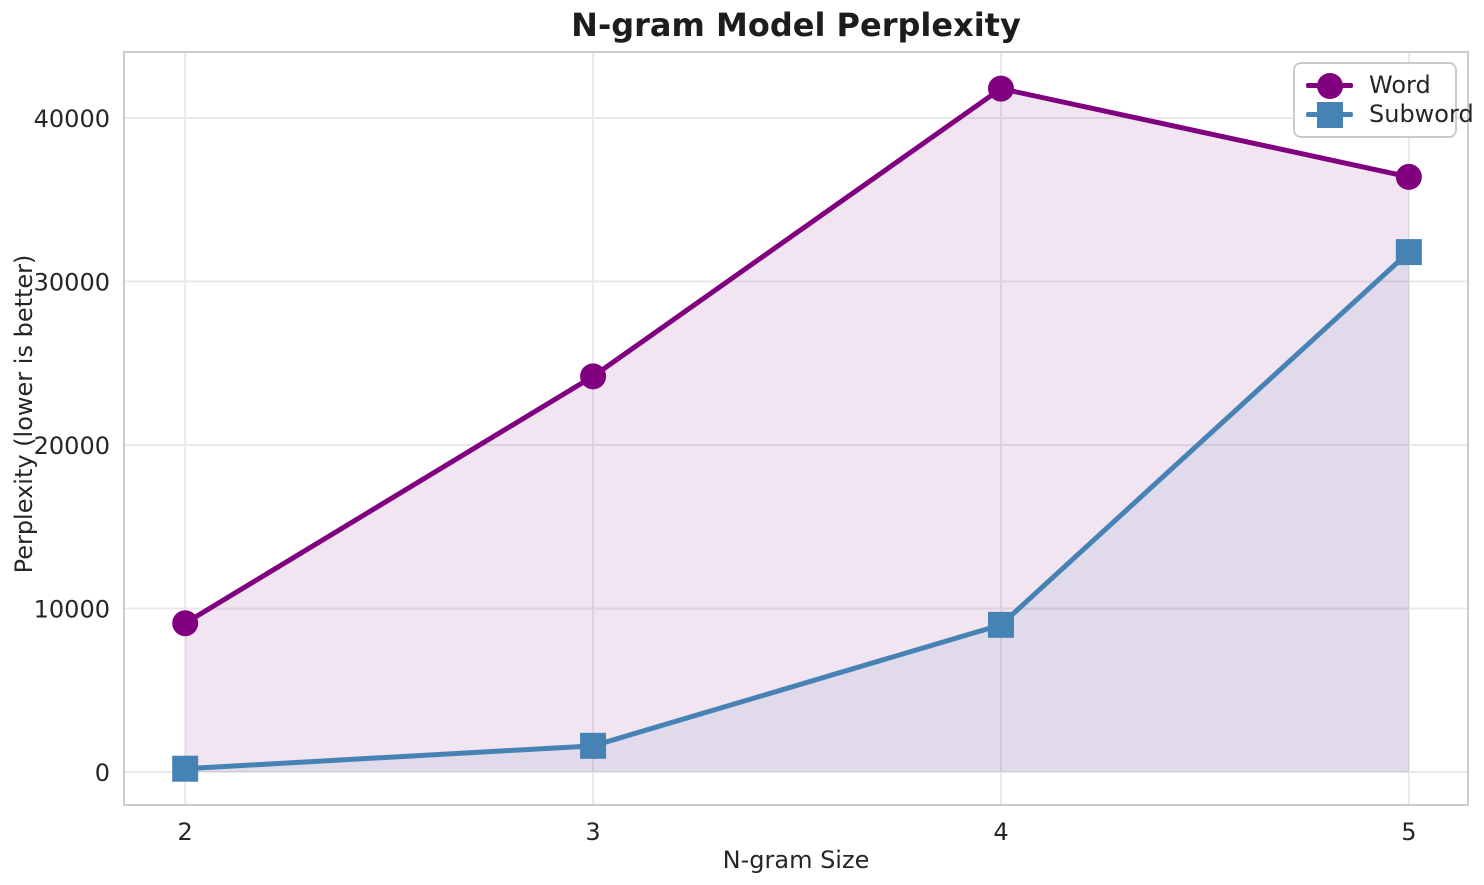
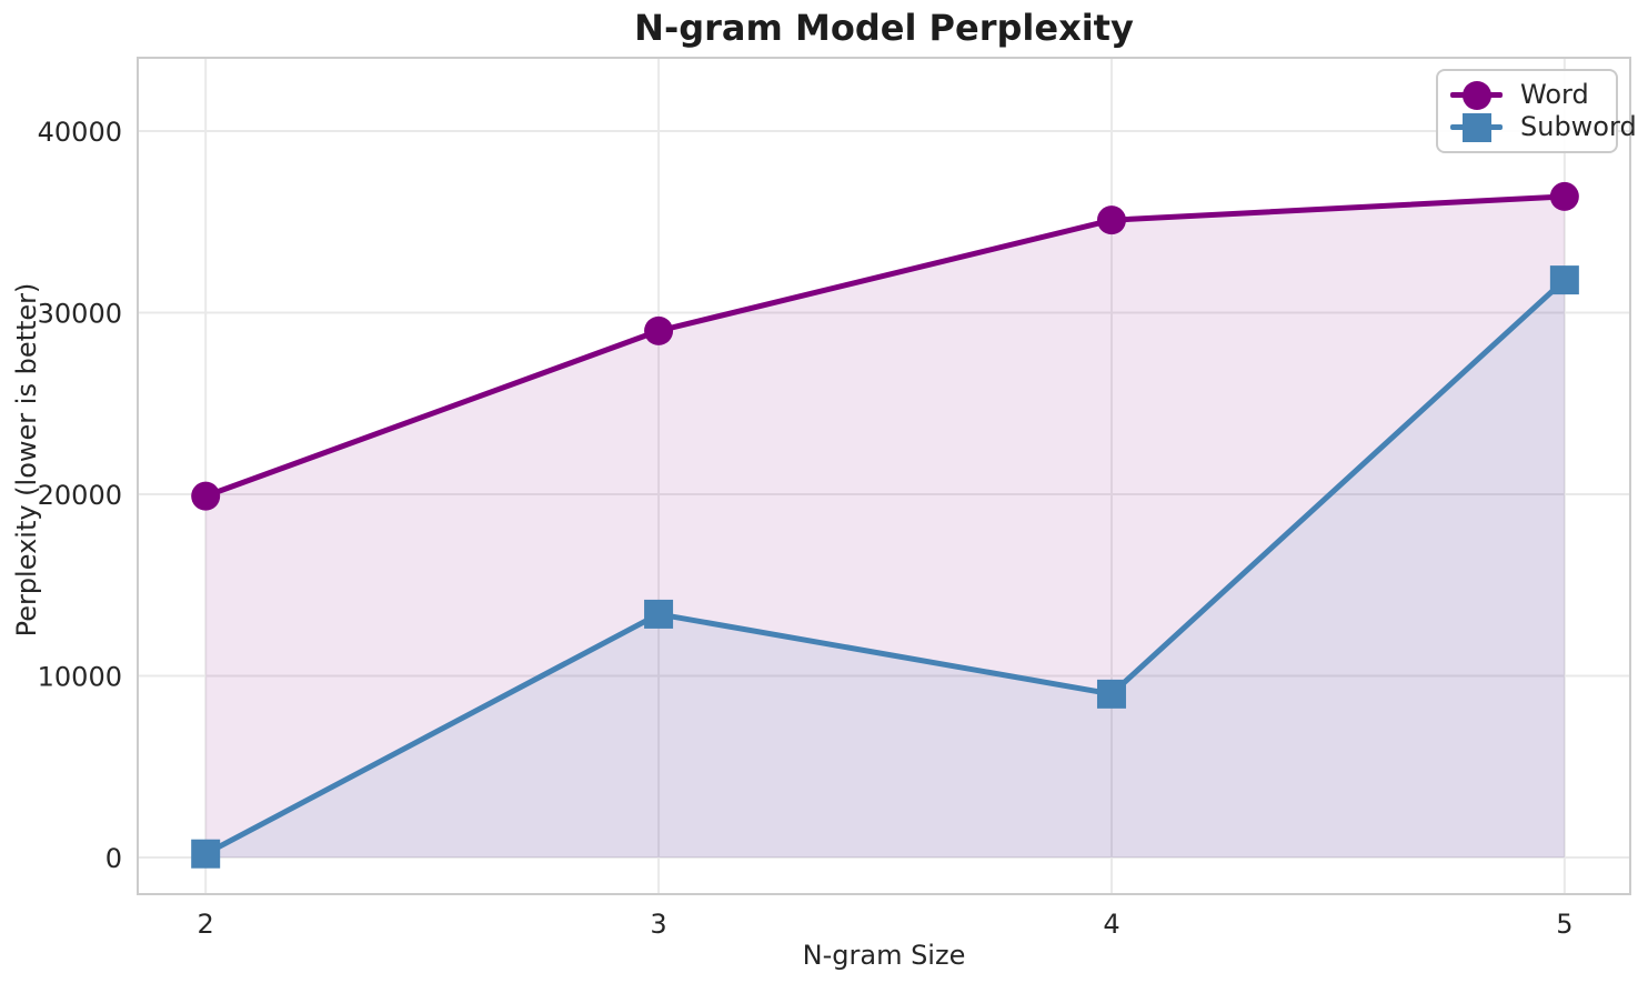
Word/2: 9100 -> 19900
Word/3: 24200 -> 29000
Subword/3: 1600 -> 13400
Word/4: 41800 -> 35100
